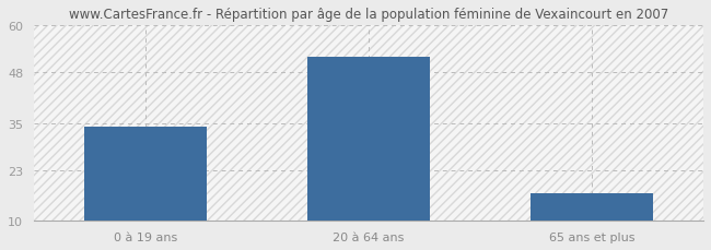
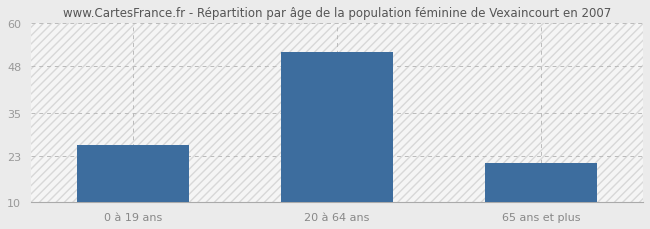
0 à 19 ans: 34 -> 26
65 ans et plus: 17 -> 21
